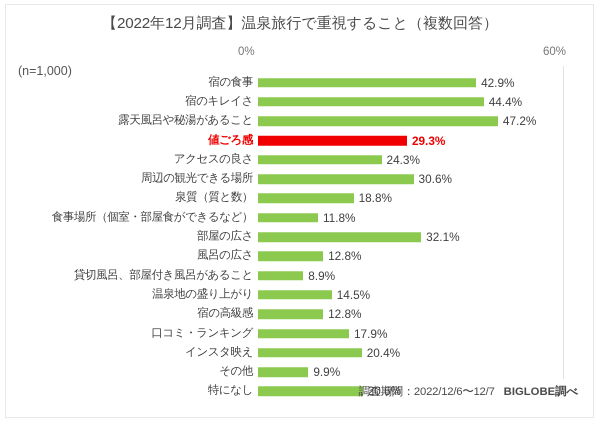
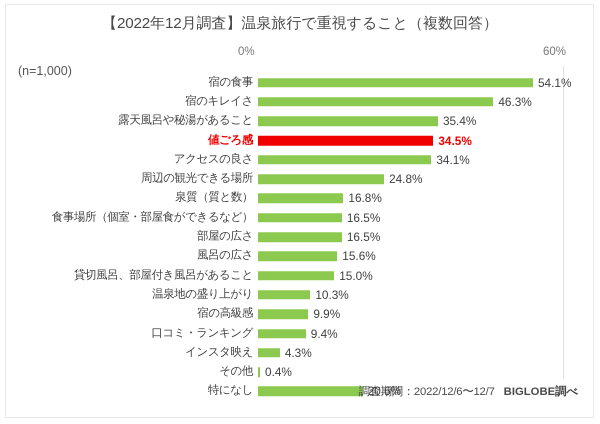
宿の食事: 42.9% -> 54.1%
宿のキレイさ: 44.4% -> 46.3%
露天風呂や秘湯があること: 47.2% -> 35.4%
値ごろ感: 29.3% -> 34.5%
アクセスの良さ: 24.3% -> 34.1%
周辺の観光できる場所: 30.6% -> 24.8%
泉質（質と数）: 18.8% -> 16.8%
食事場所（個室・部屋食ができるなど）: 11.8% -> 16.5%
部屋の広さ: 32.1% -> 16.5%
風呂の広さ: 12.8% -> 15.6%
貸切風呂、部屋付き風呂があること: 8.9% -> 15.0%
温泉地の盛り上がり: 14.5% -> 10.3%
宿の高級感: 12.8% -> 9.9%
口コミ・ランキング: 17.9% -> 9.4%
インスタ映え: 20.4% -> 4.3%
その他: 9.9% -> 0.4%
